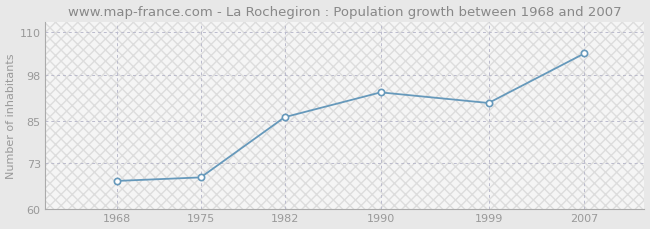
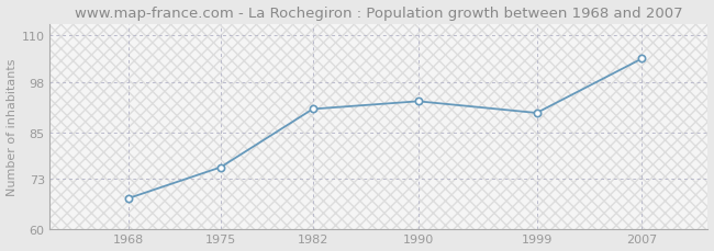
1975: 69 -> 76
1982: 86 -> 91
